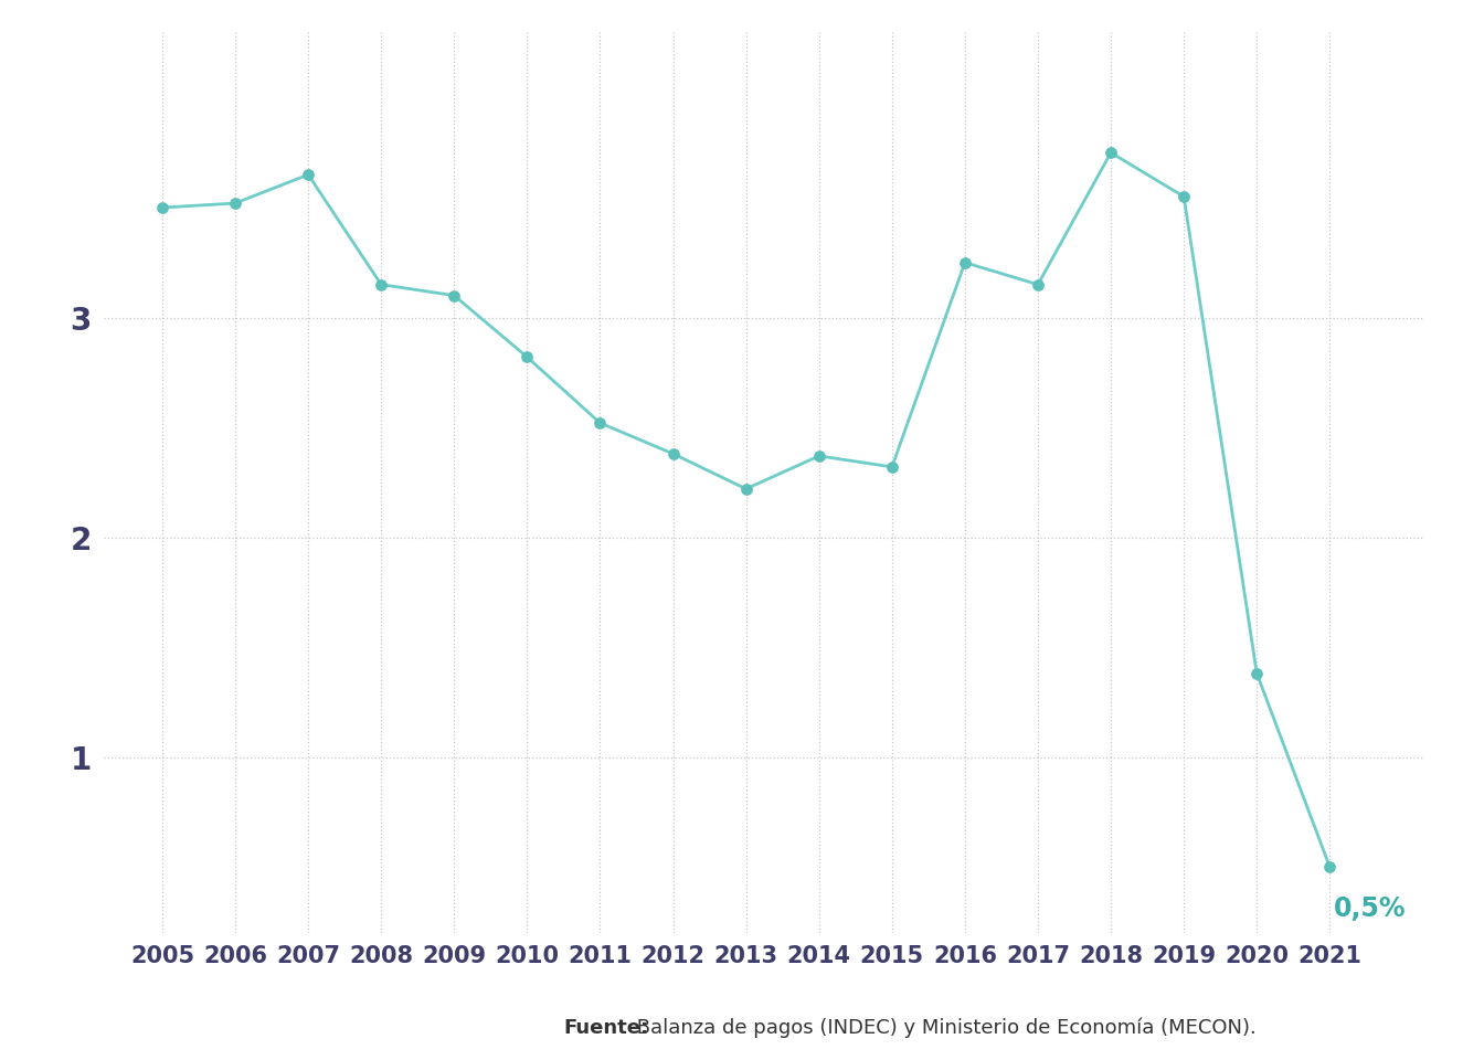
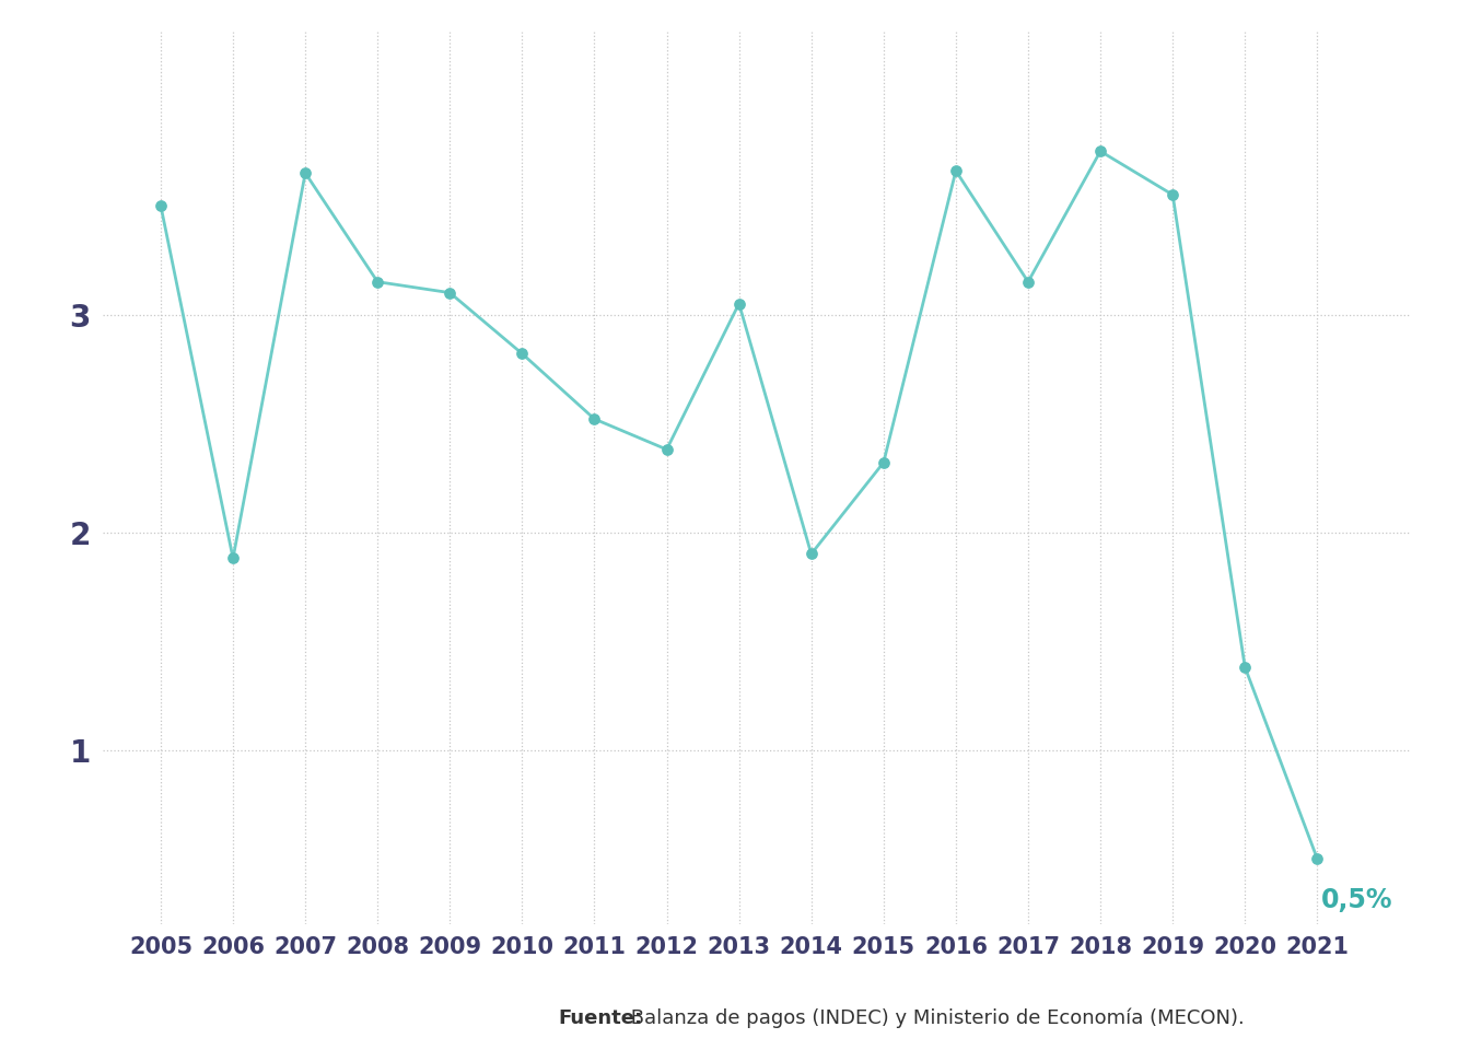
2006: 3.52 -> 1.88
2013: 2.22 -> 3.05
2014: 2.37 -> 1.90
2016: 3.25 -> 3.66
